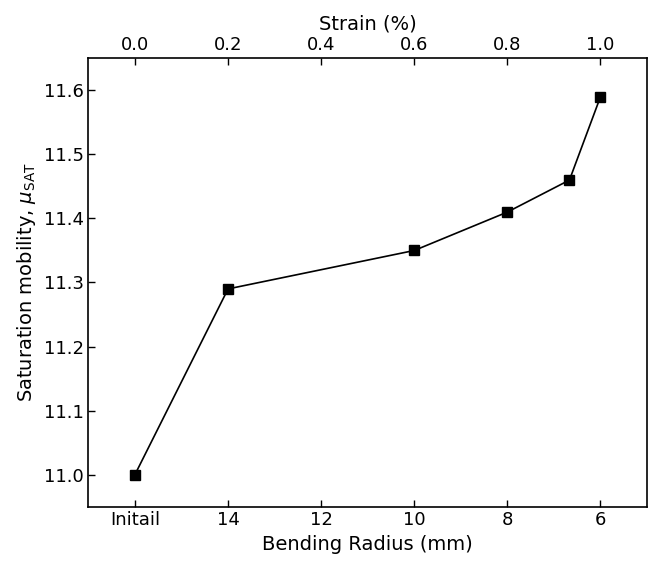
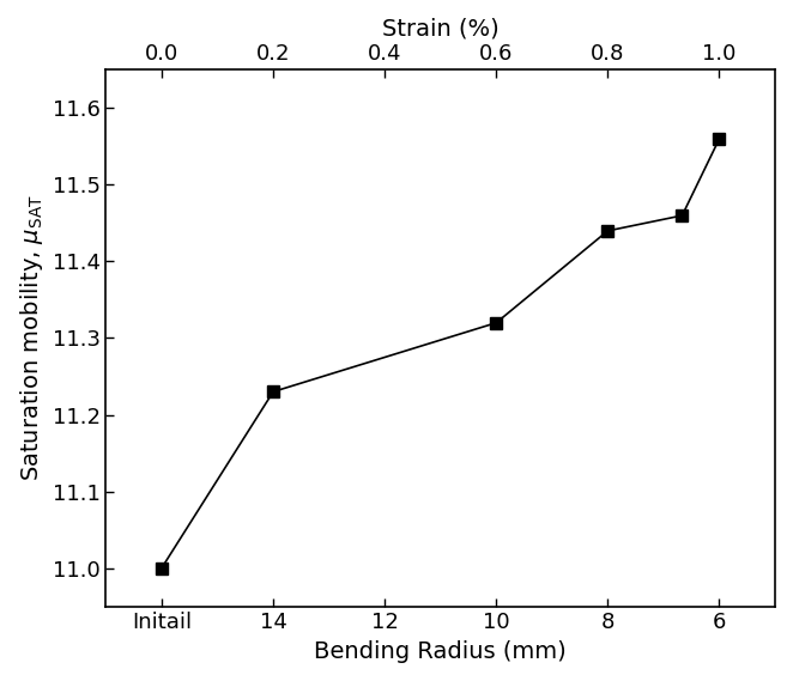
14: 11.29 -> 11.23
10: 11.35 -> 11.32
8: 11.41 -> 11.44
6: 11.59 -> 11.56
